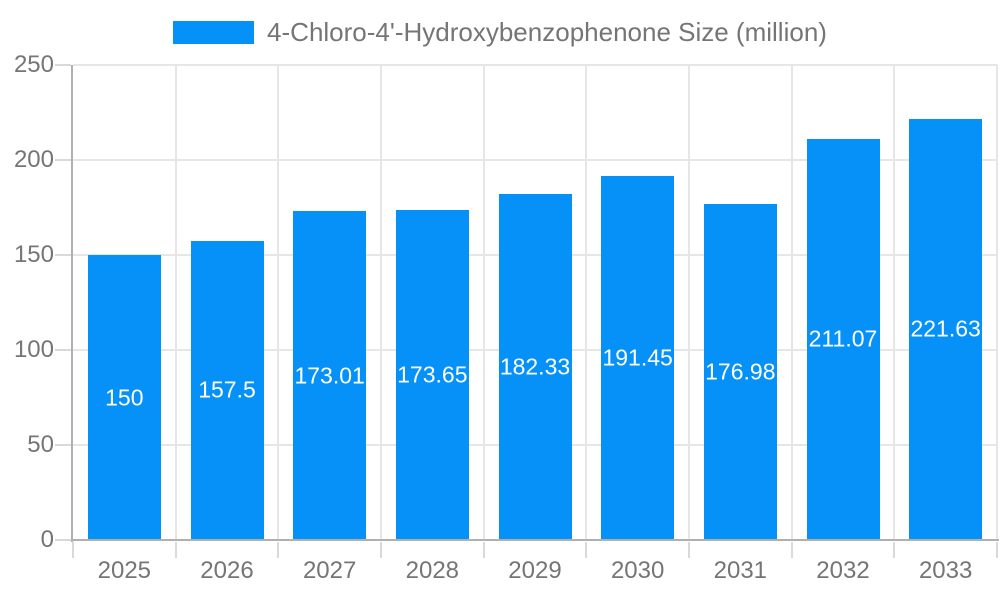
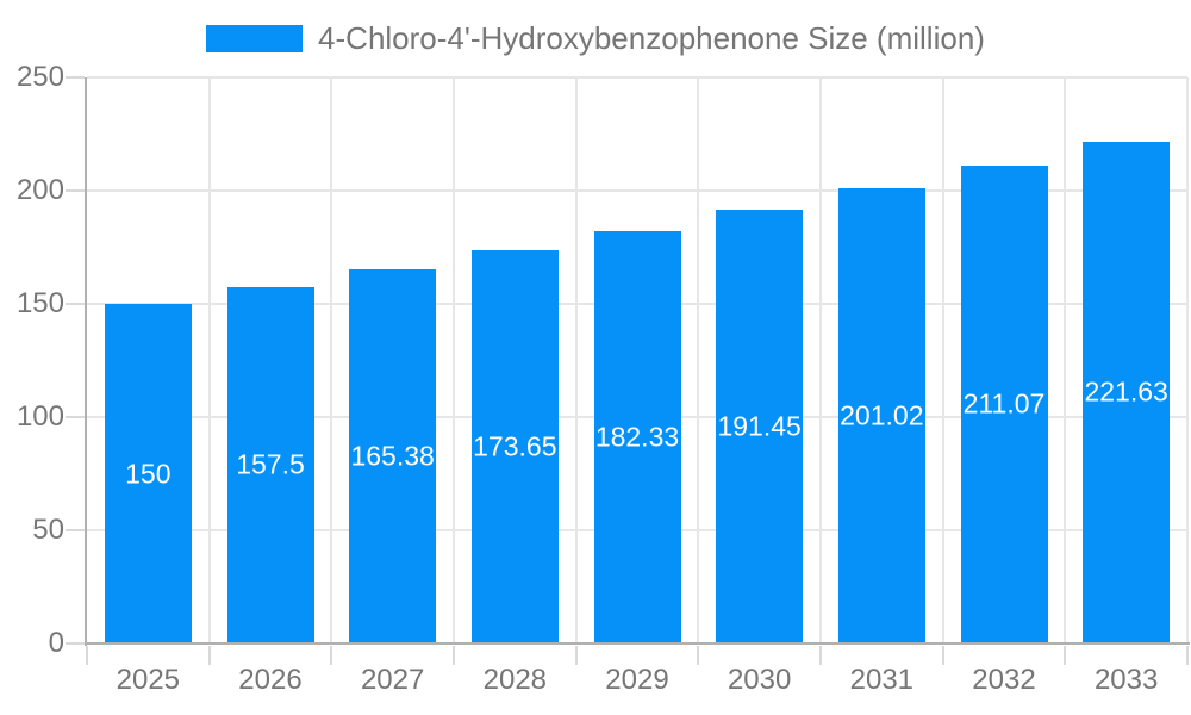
2027: 173.01 -> 165.38
2031: 176.98 -> 201.02
